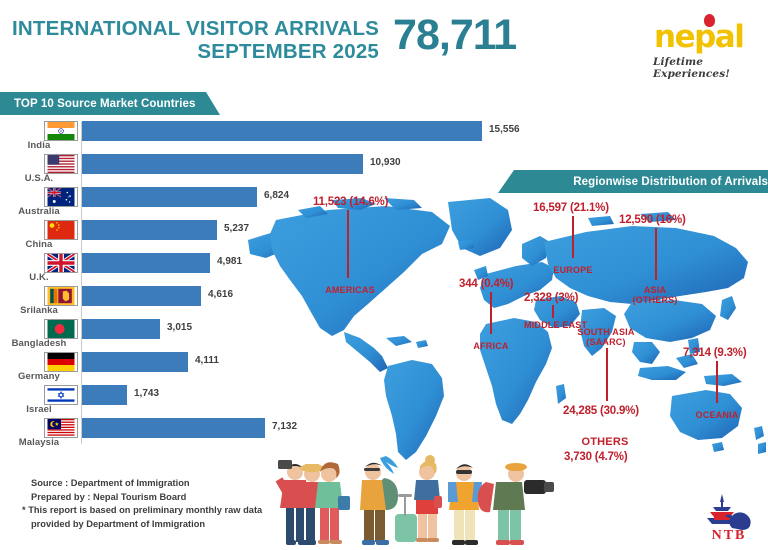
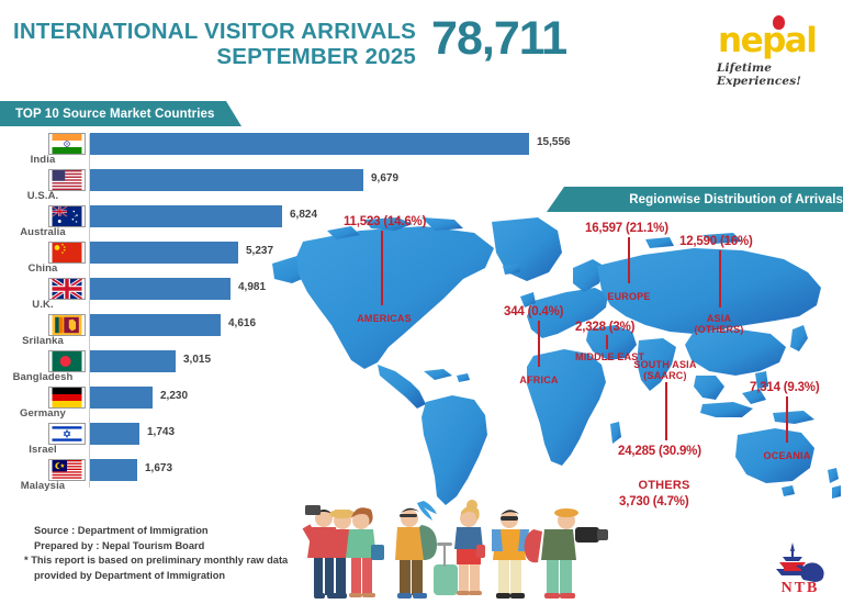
U.S.A.: 10,930 -> 9,679
Germany: 4,111 -> 2,230
Malaysia: 7,132 -> 1,673
